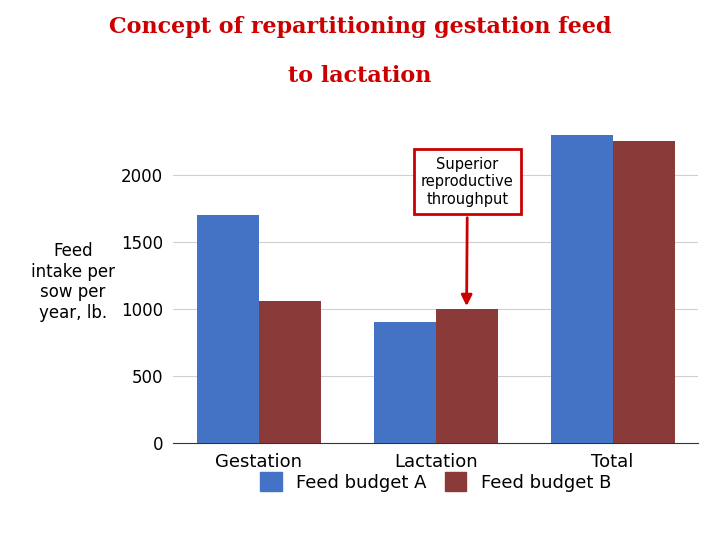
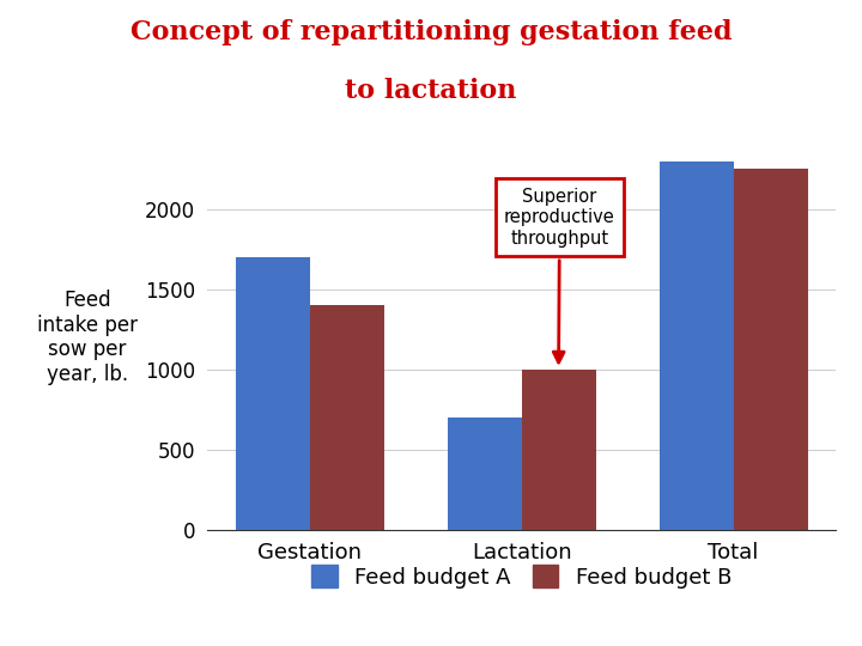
Feed budget B/Gestation: 1060 -> 1400
Feed budget A/Lactation: 900 -> 700
